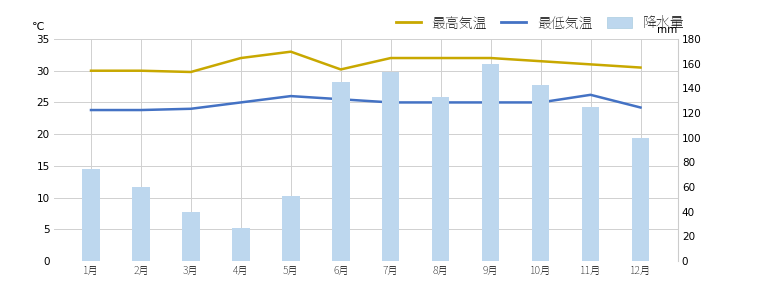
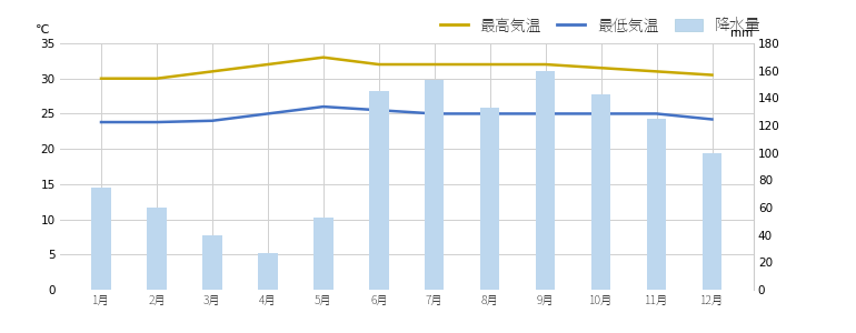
最高気温/3月: 29.8 -> 31.0
最高気温/6月: 30.2 -> 32.0
最低気温/11月: 26.2 -> 25.0
